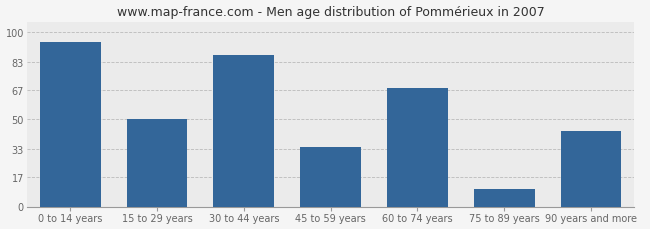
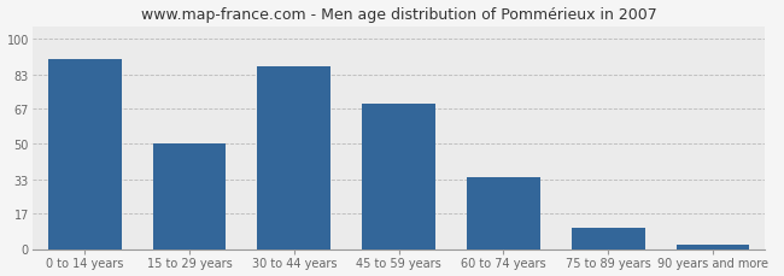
0 to 14 years: 94 -> 90
45 to 59 years: 34 -> 69
60 to 74 years: 68 -> 34
90 years and more: 43 -> 2
